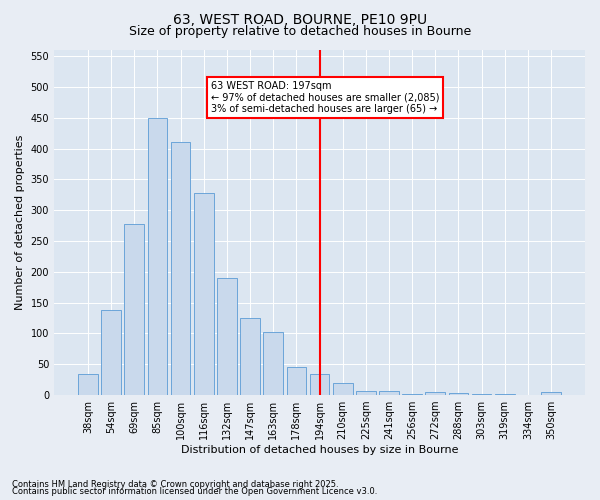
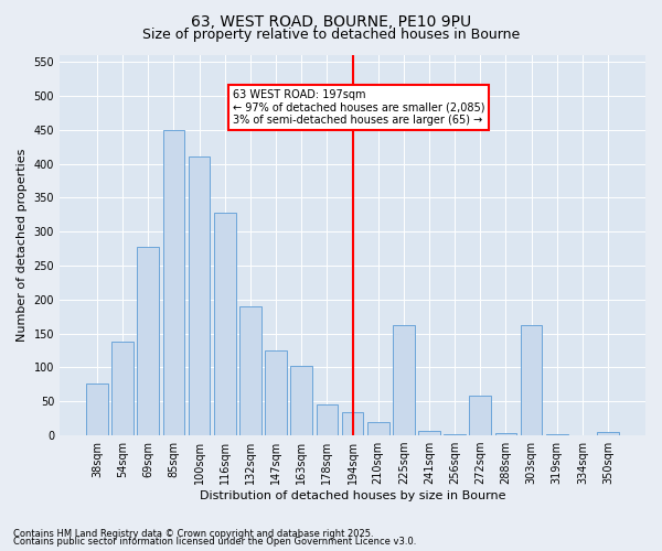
38sqm: 35 -> 76
225sqm: 6 -> 162
272sqm: 5 -> 58
303sqm: 2 -> 162
